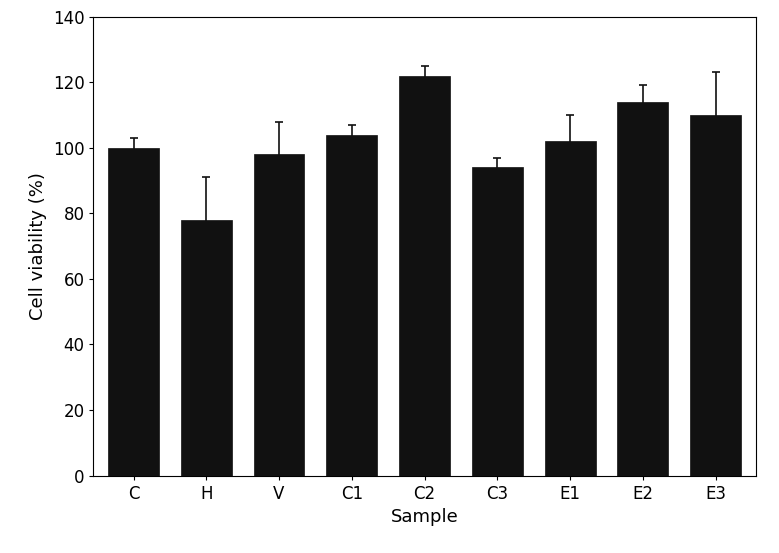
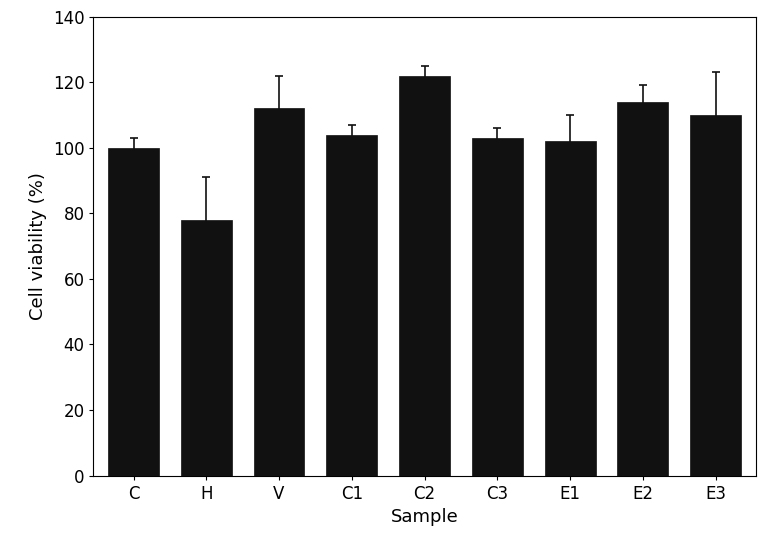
V: 98 -> 112
C3: 94 -> 103
